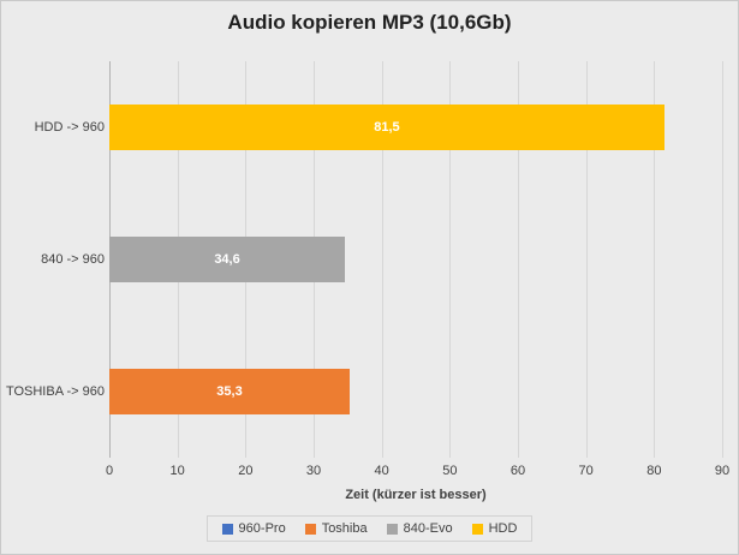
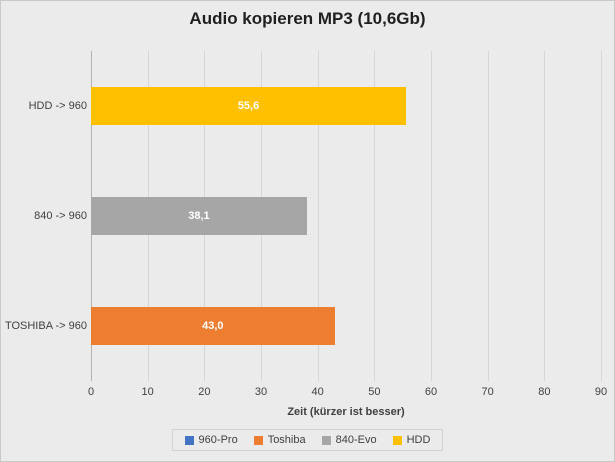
HDD -> 960: 81,5 -> 55,6
840 -> 960: 34,6 -> 38,1
TOSHIBA -> 960: 35,3 -> 43,0
